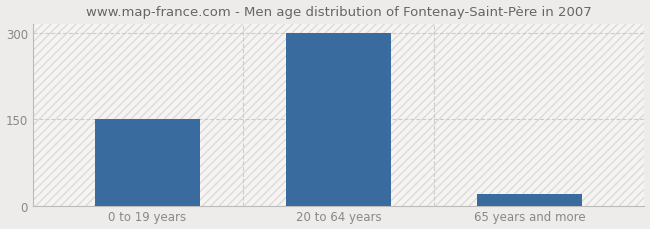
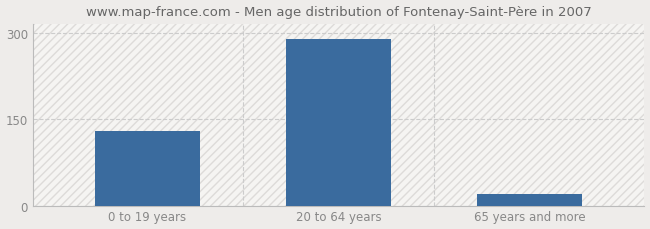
0 to 19 years: 150 -> 130
20 to 64 years: 300 -> 290
